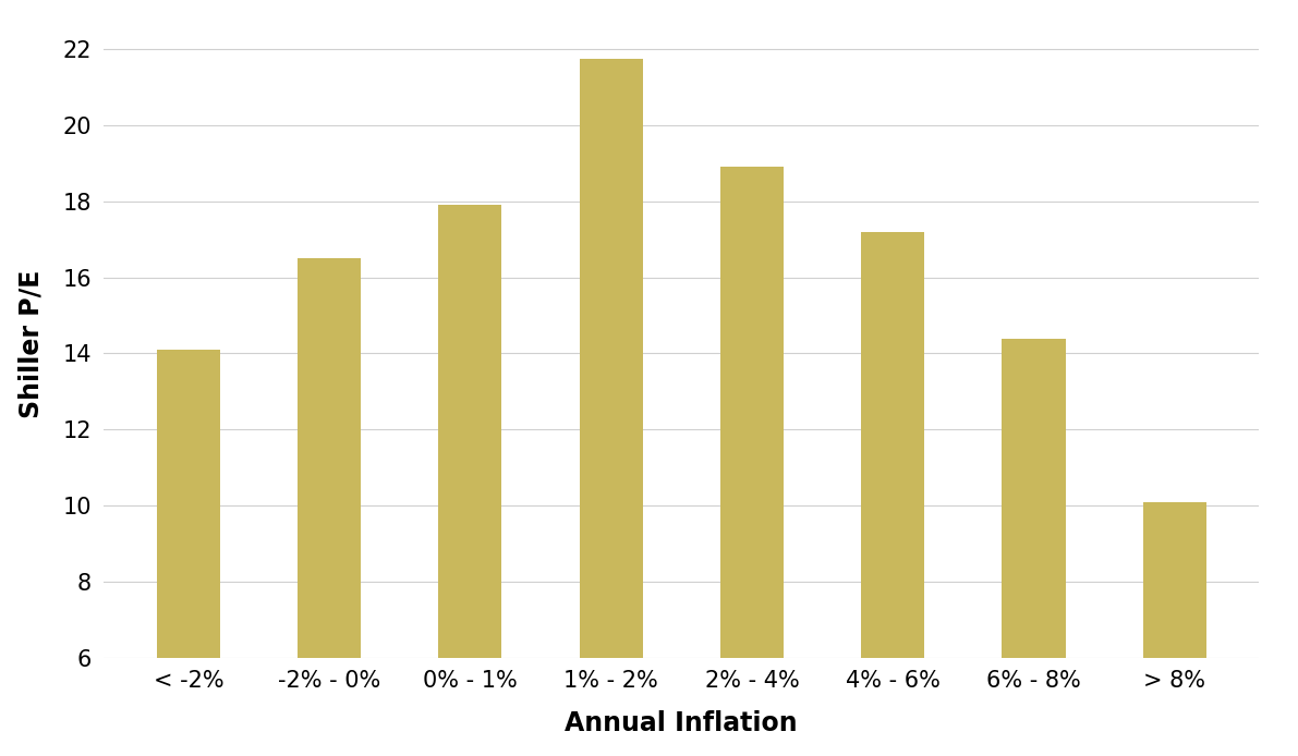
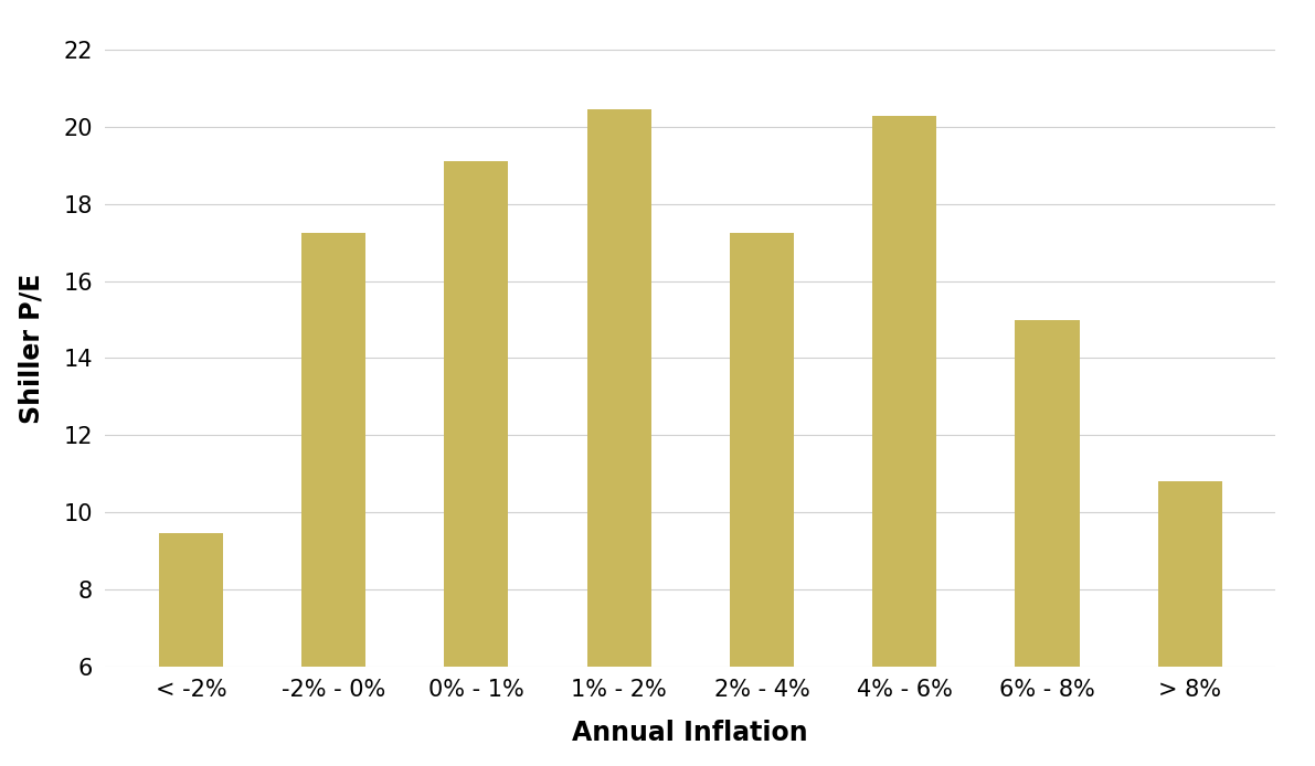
< -2%: 14.10 -> 9.45
-2% - 0%: 16.50 -> 17.25
0% - 1%: 17.90 -> 19.10
1% - 2%: 21.75 -> 20.45
2% - 4%: 18.90 -> 17.25
4% - 6%: 17.20 -> 20.30
6% - 8%: 14.40 -> 15.00
> 8%: 10.10 -> 10.80
